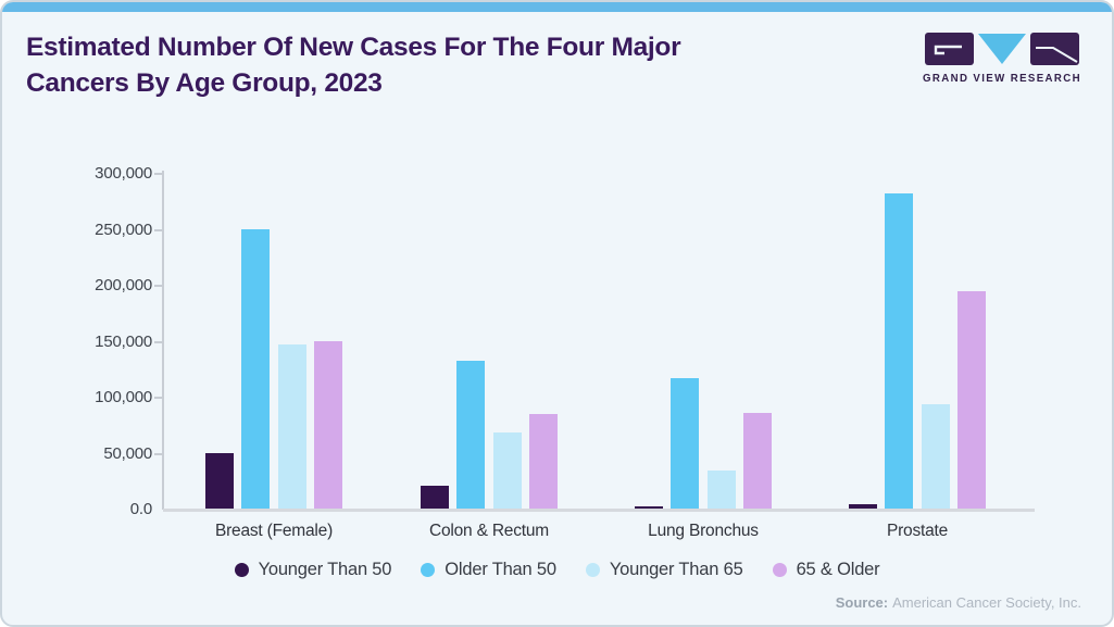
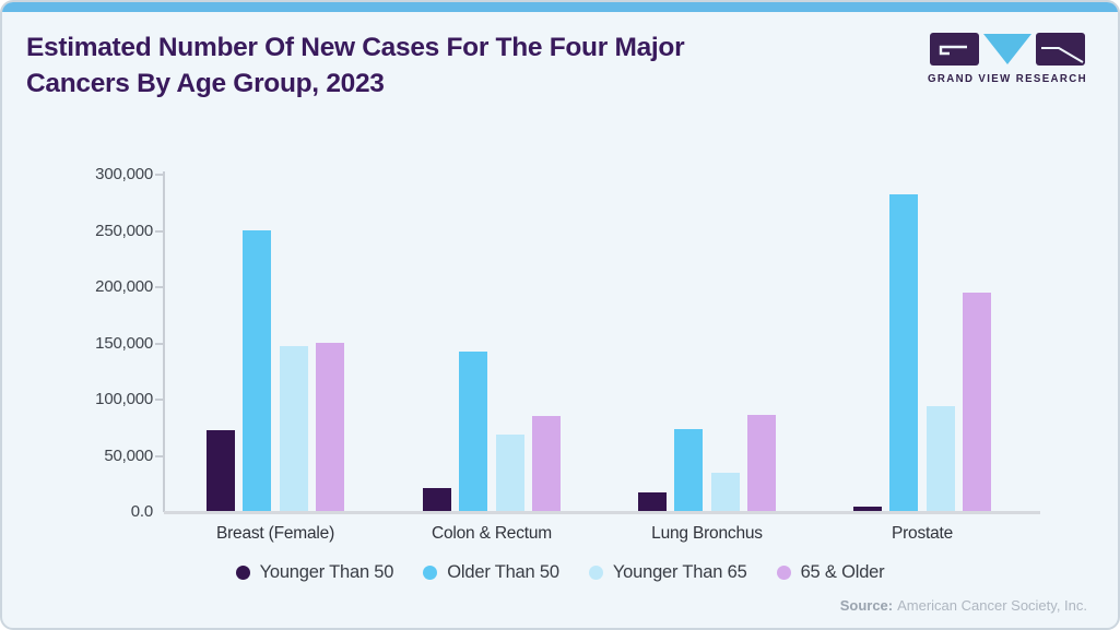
Younger Than 50/Breast (Female): 50000 -> 73000
Older Than 50/Colon & Rectum: 133000 -> 143000
Younger Than 50/Lung Bronchus: 3000 -> 17000
Older Than 50/Lung Bronchus: 117000 -> 74000
